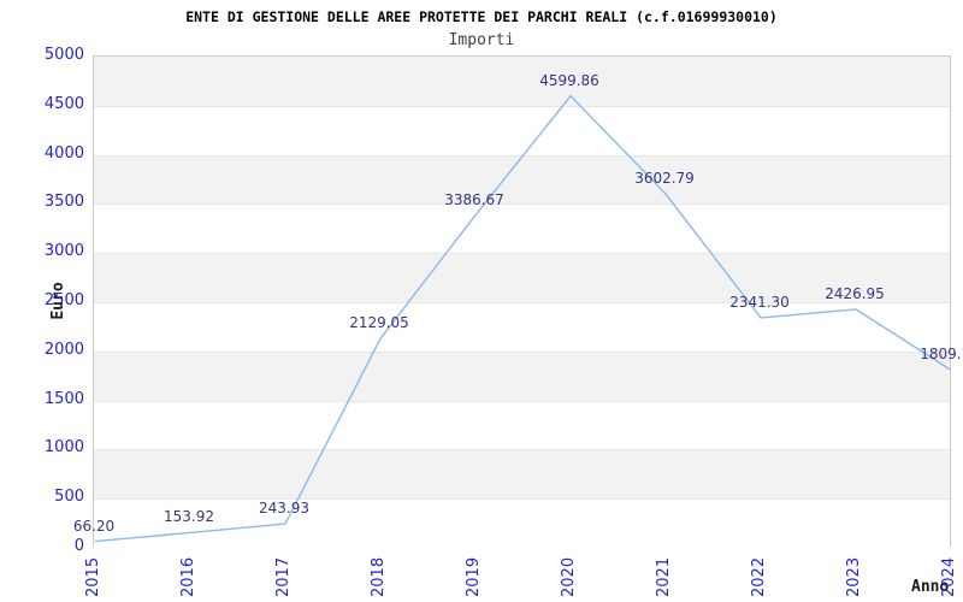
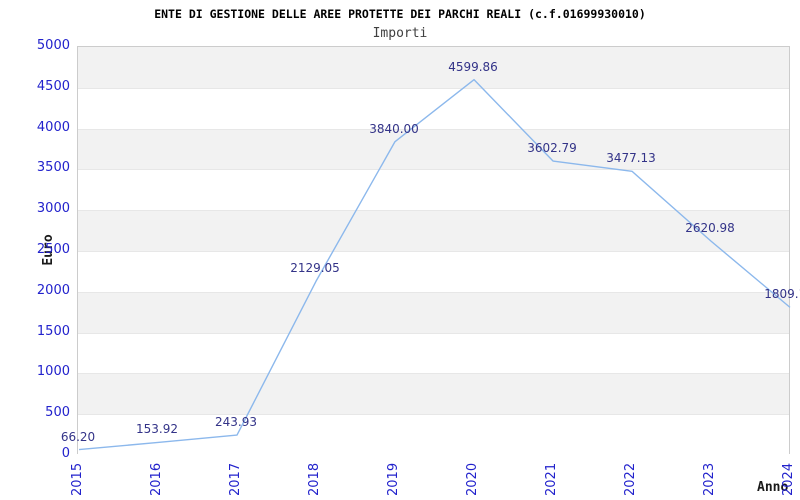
2019: 3386.67 -> 3840.00
2022: 2341.30 -> 3477.13
2023: 2426.95 -> 2620.98
